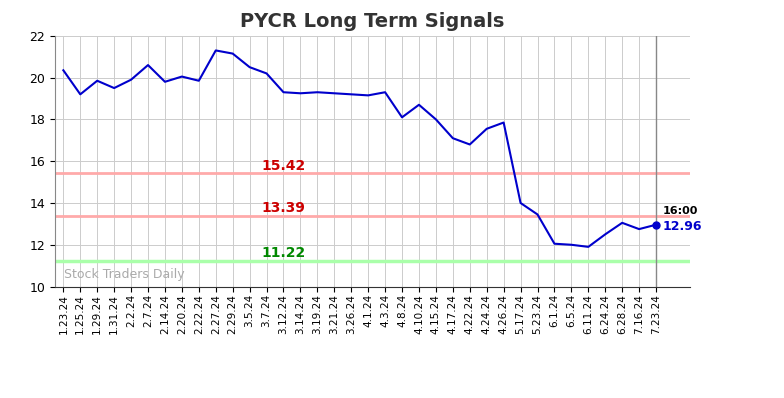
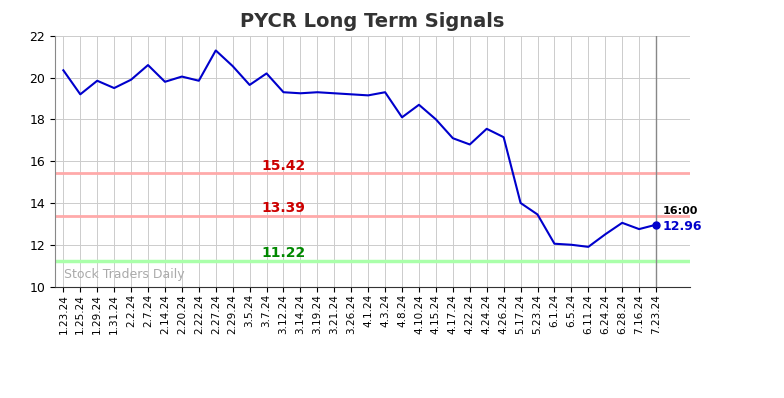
2.29.24: 21.15 -> 20.55
3.5.24: 20.50 -> 19.65
4.26.24: 17.85 -> 17.15
